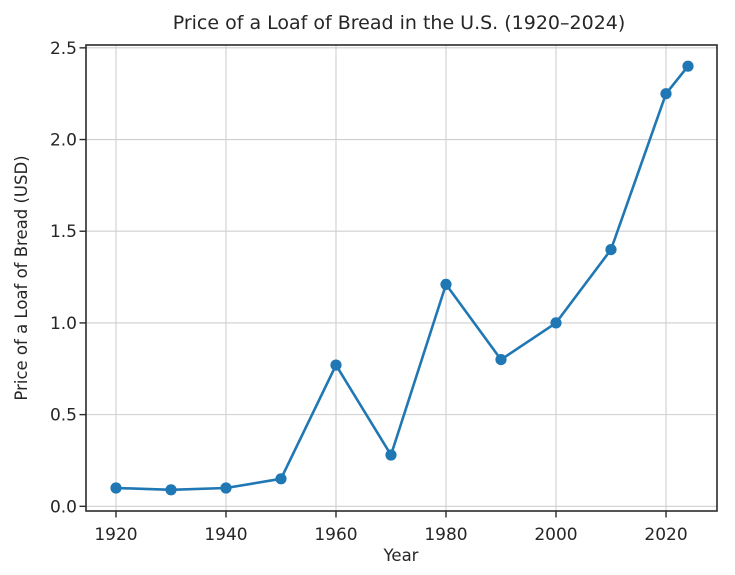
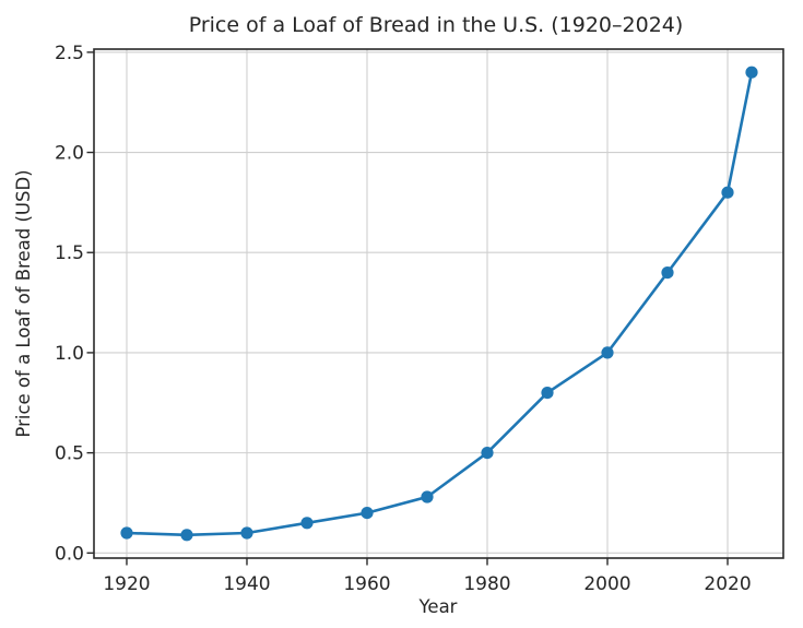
1960: 0.77 -> 0.20
1980: 1.21 -> 0.50
2020: 2.25 -> 1.80
